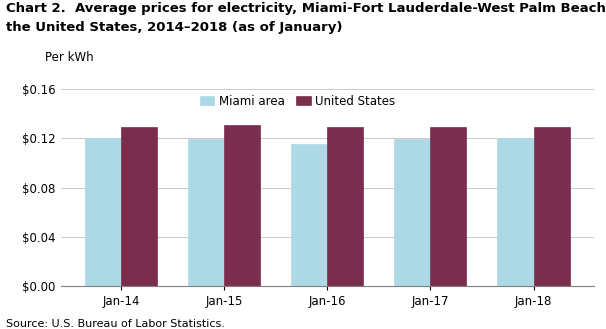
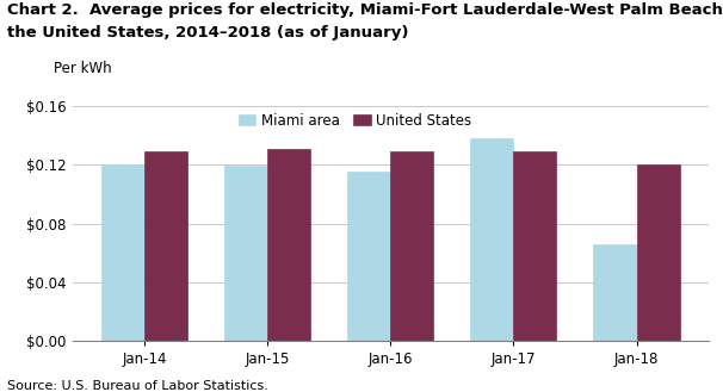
Miami area/Jan-17: $0.119 -> $0.138
Miami area/Jan-18: $0.120 -> $0.066
United States/Jan-18: $0.129 -> $0.120
